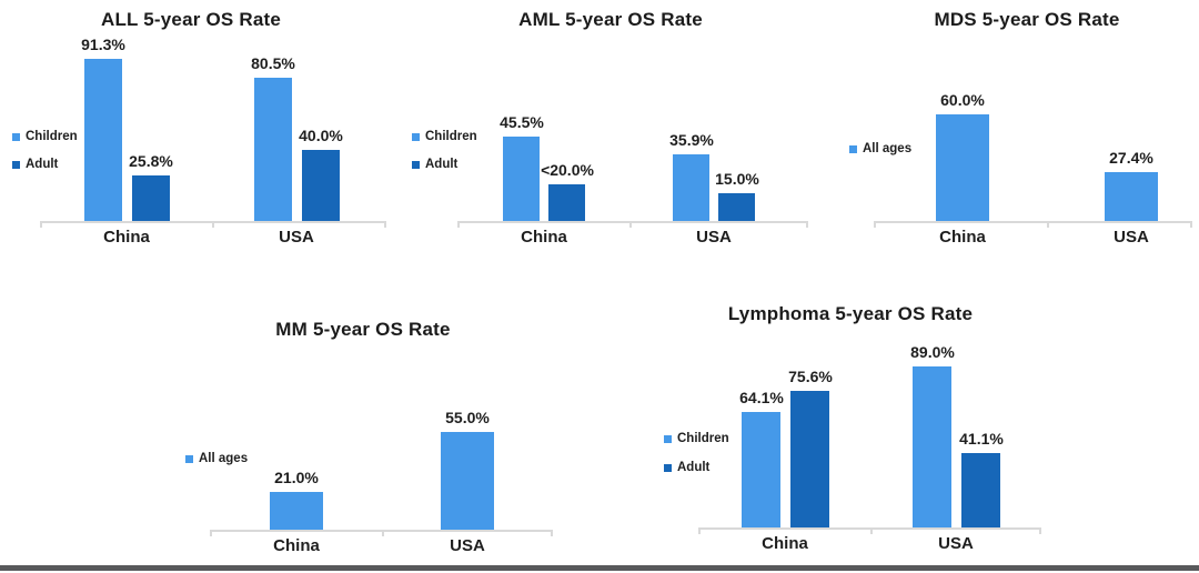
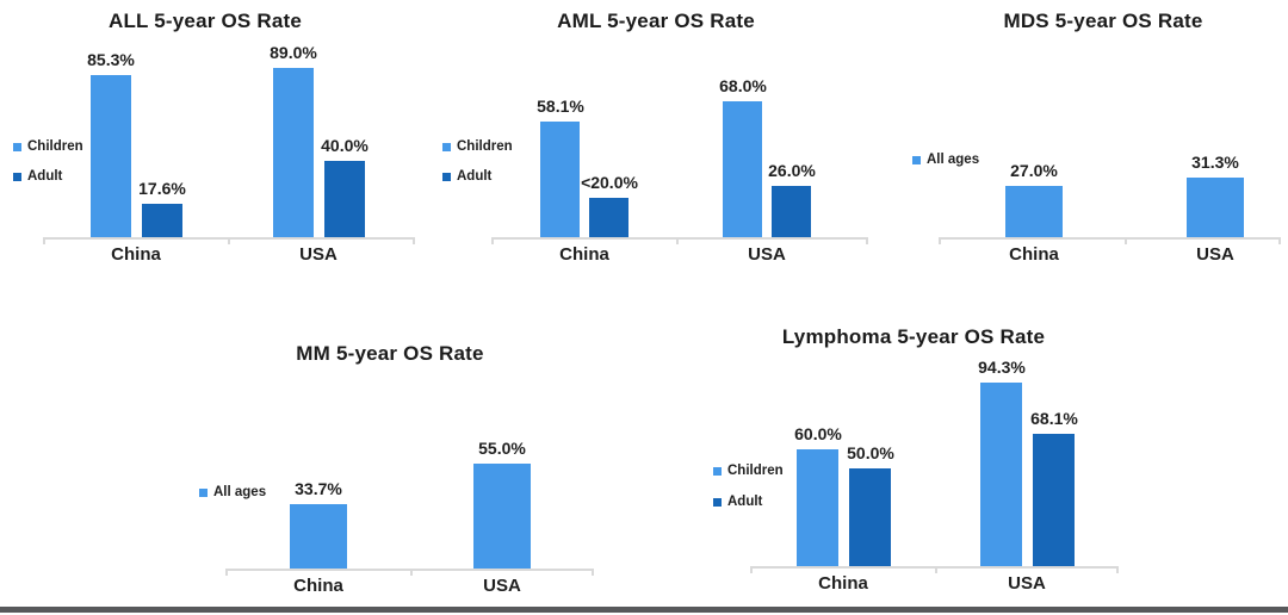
ALL 5-year OS Rate/Children/China: 91.3% -> 85.3%
ALL 5-year OS Rate/Adult/China: 25.8% -> 17.6%
ALL 5-year OS Rate/Children/USA: 80.5% -> 89.0%
AML 5-year OS Rate/Children/China: 45.5% -> 58.1%
AML 5-year OS Rate/Children/USA: 35.9% -> 68.0%
AML 5-year OS Rate/Adult/USA: 15.0% -> 26.0%
MDS 5-year OS Rate/China: 60.0% -> 27.0%
MDS 5-year OS Rate/USA: 27.4% -> 31.3%
MM 5-year OS Rate/China: 21.0% -> 33.7%
Lymphoma 5-year OS Rate/Children/China: 64.1% -> 60.0%
Lymphoma 5-year OS Rate/Adult/China: 75.6% -> 50.0%
Lymphoma 5-year OS Rate/Children/USA: 89.0% -> 94.3%
Lymphoma 5-year OS Rate/Adult/USA: 41.1% -> 68.1%
